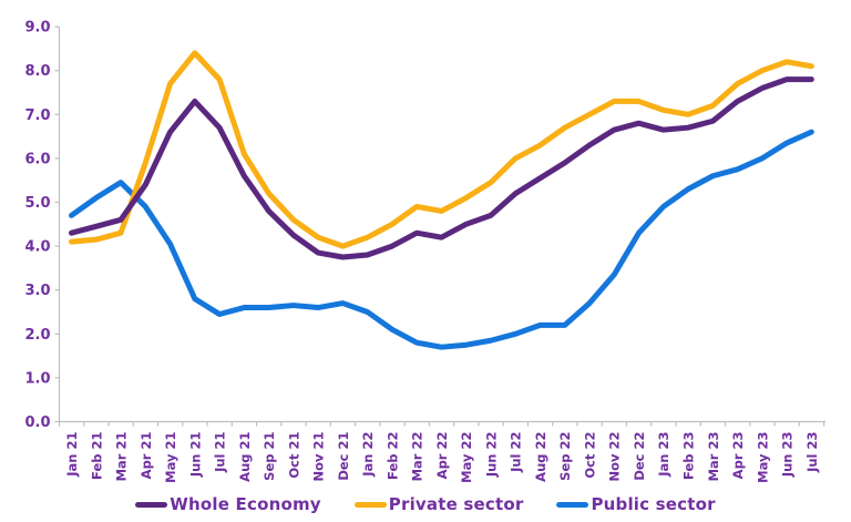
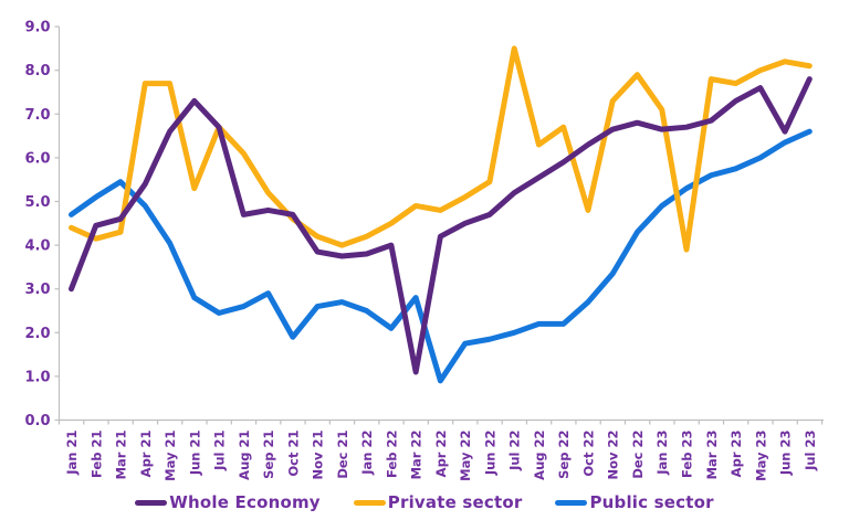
Whole Economy/Jan 21: 4.3 -> 3.0
Private sector/Jan 21: 4.1 -> 4.4
Private sector/Apr 21: 5.9 -> 7.7
Private sector/Jun 21: 8.4 -> 5.3
Private sector/Jul 21: 7.8 -> 6.7
Whole Economy/Aug 21: 5.6 -> 4.7
Public sector/Sep 21: 2.6 -> 2.9
Whole Economy/Oct 21: 4.2 -> 4.7
Public sector/Oct 21: 2.6 -> 1.9
Whole Economy/Mar 22: 4.3 -> 1.1
Public sector/Mar 22: 1.8 -> 2.8
Public sector/Apr 22: 1.7 -> 0.9
Private sector/Jul 22: 6.0 -> 8.5
Private sector/Oct 22: 7.0 -> 4.8
Private sector/Dec 22: 7.3 -> 7.9
Private sector/Feb 23: 7.0 -> 3.9
Private sector/Mar 23: 7.2 -> 7.8
Whole Economy/Jun 23: 7.8 -> 6.6
